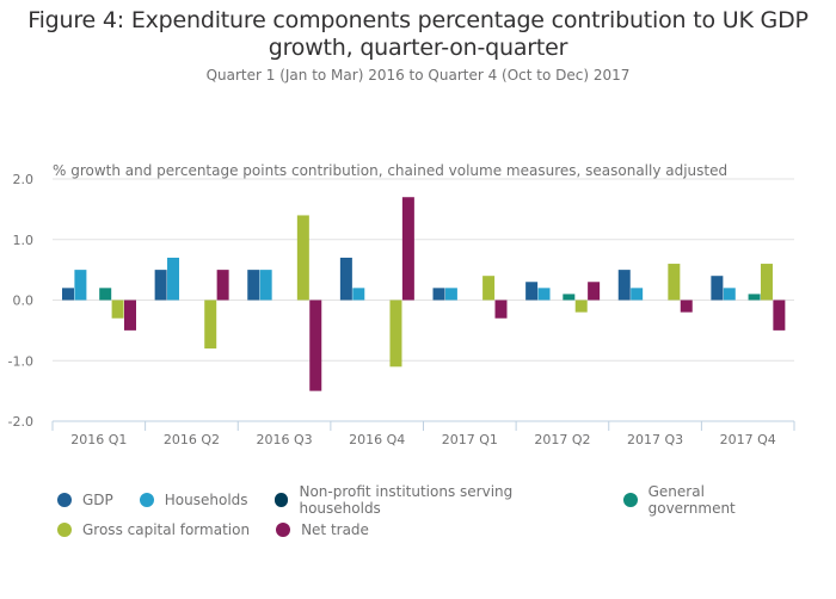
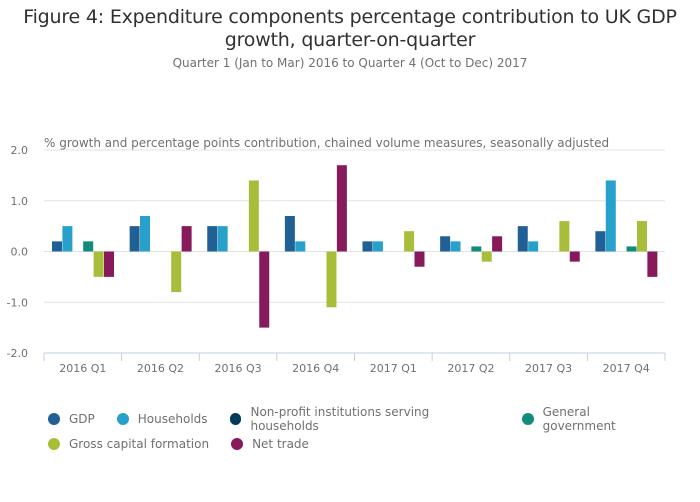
Gross capital formation/2016 Q1: -0.3 -> -0.5
Households/2017 Q4: 0.2 -> 1.4
